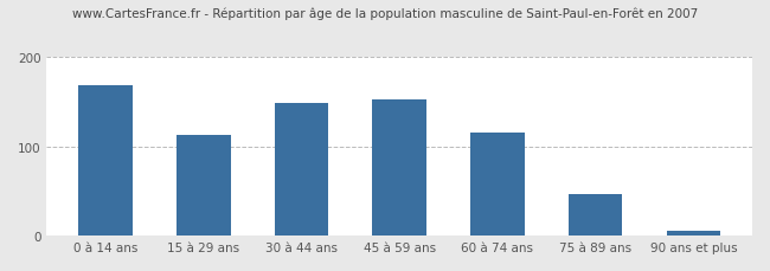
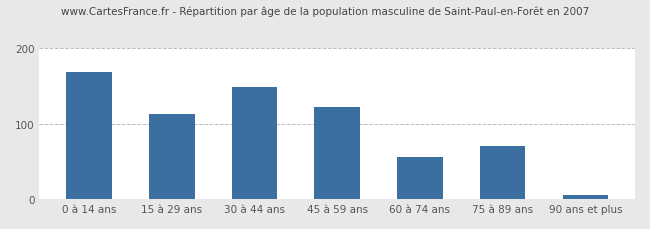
45 à 59 ans: 152 -> 122
60 à 74 ans: 115 -> 56
75 à 89 ans: 47 -> 70
